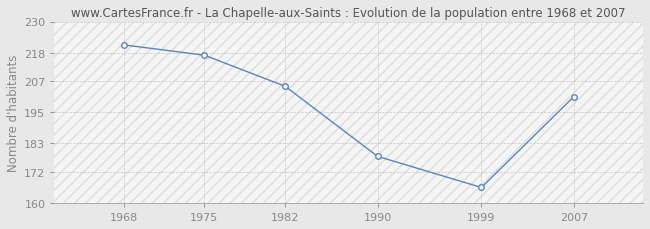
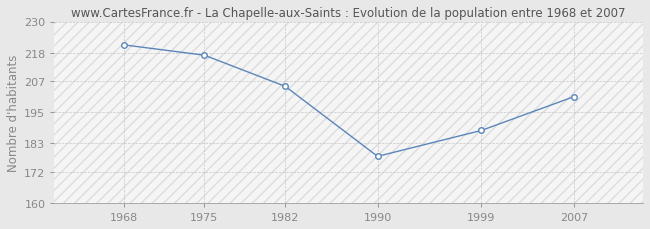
1999: 166 -> 188
